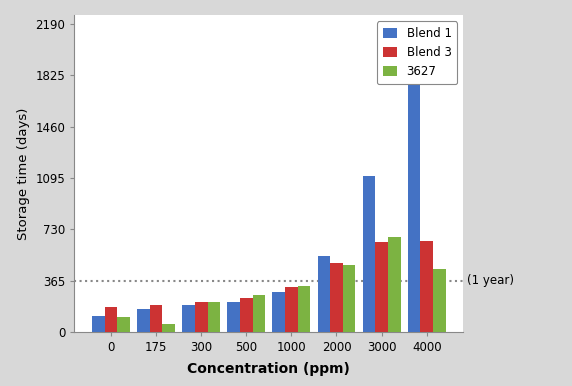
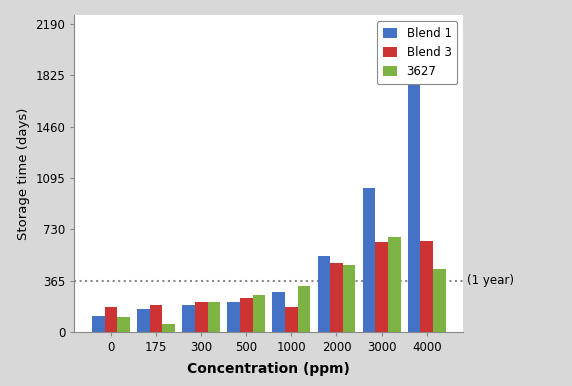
Blend 3/1000: 320 -> 180
Blend 1/3000: 1110 -> 1020
